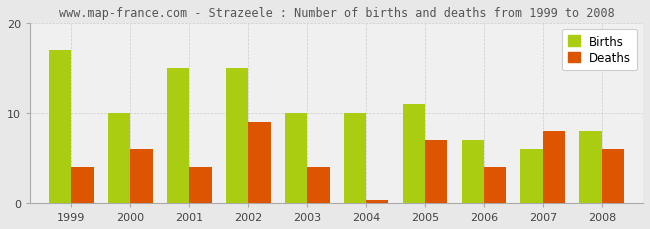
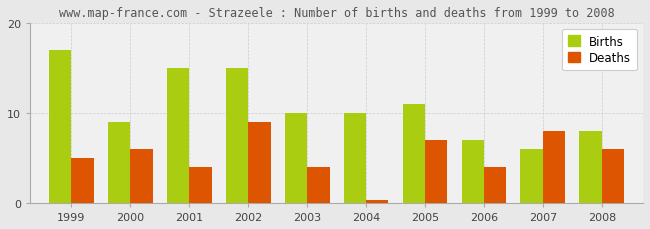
Deaths/1999: 4.0 -> 5.0
Births/2000: 10 -> 9
